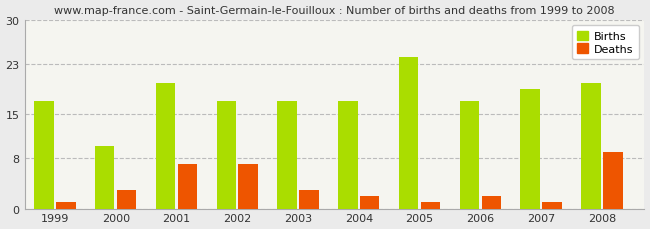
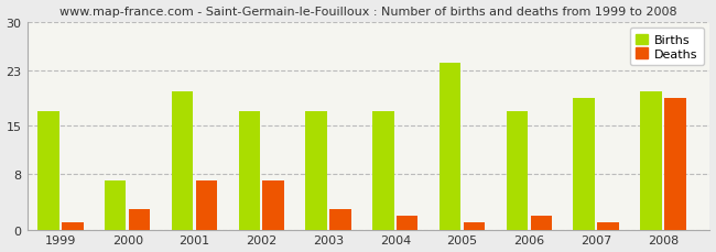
Births/2000: 10 -> 7
Deaths/2008: 9 -> 19
